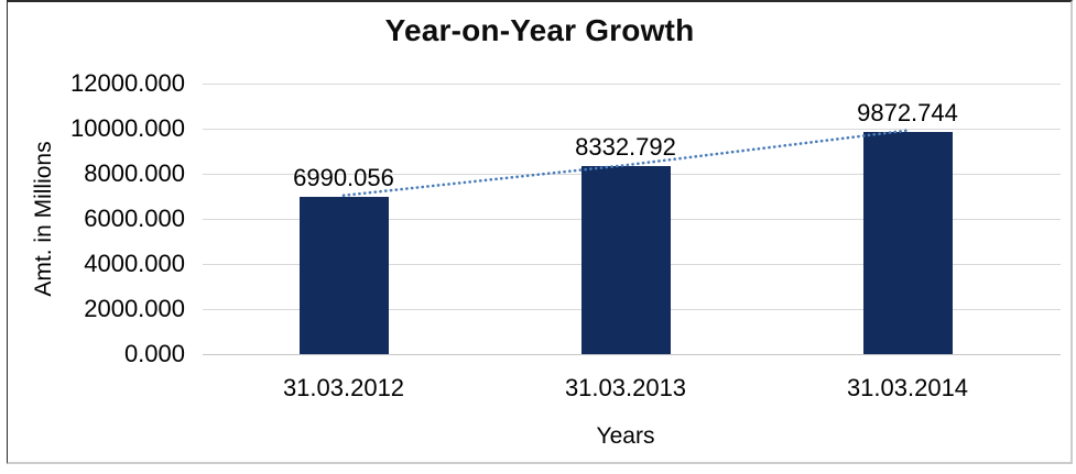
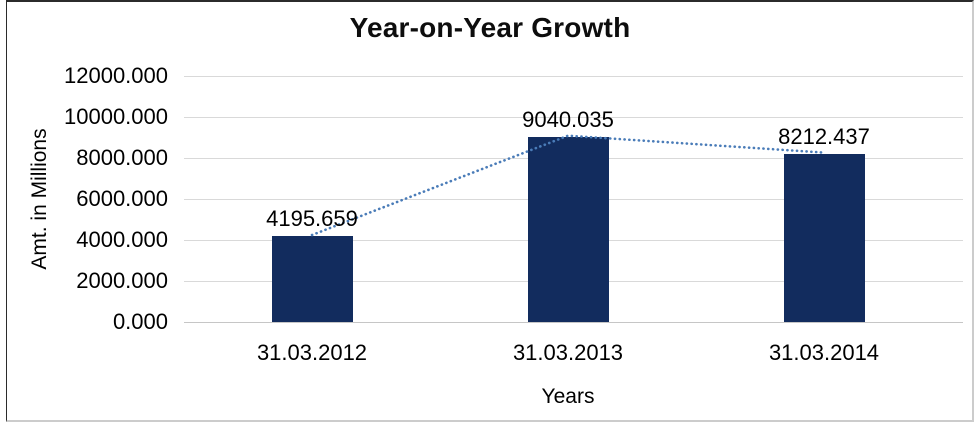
31.03.2012: 6990.056 -> 4195.659
31.03.2013: 8332.792 -> 9040.035
31.03.2014: 9872.744 -> 8212.437
